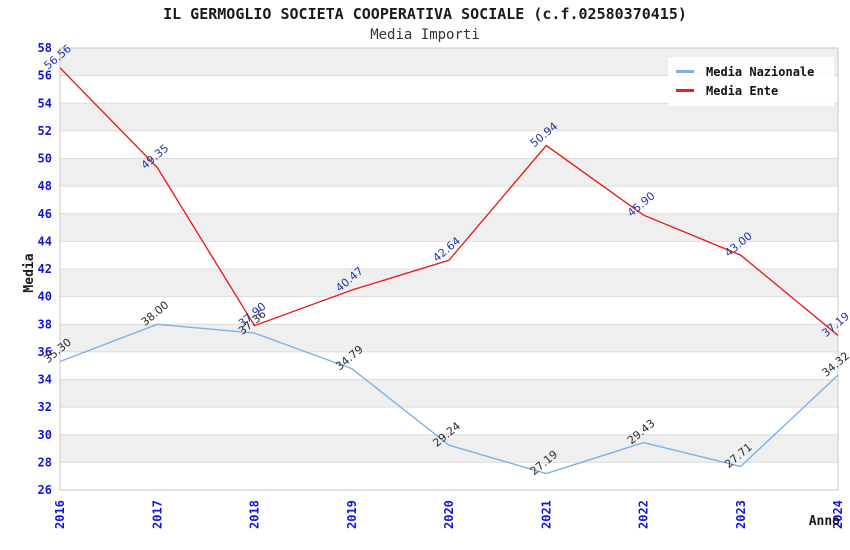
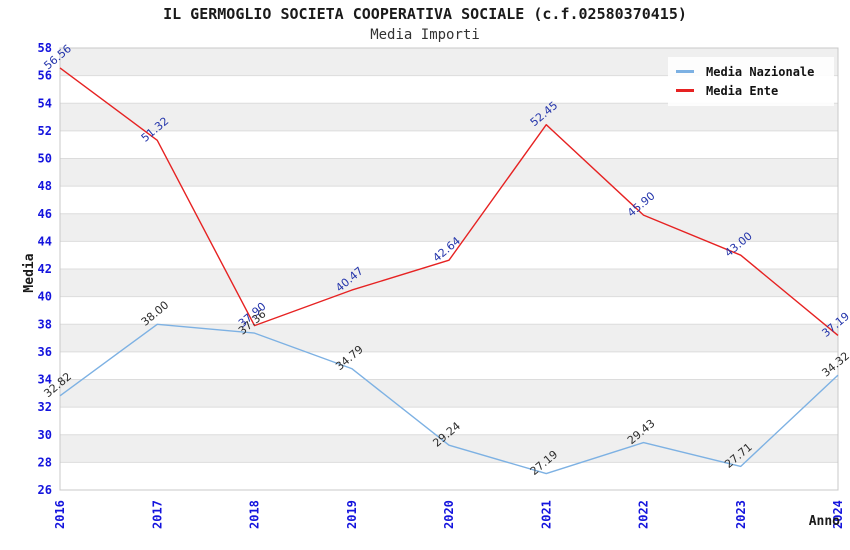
Media Nazionale/2016: 35.30 -> 32.82
Media Ente/2017: 49.35 -> 51.32
Media Ente/2021: 50.94 -> 52.45
